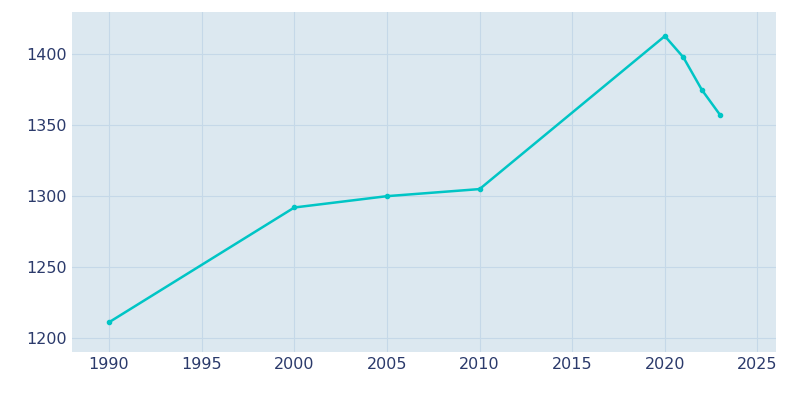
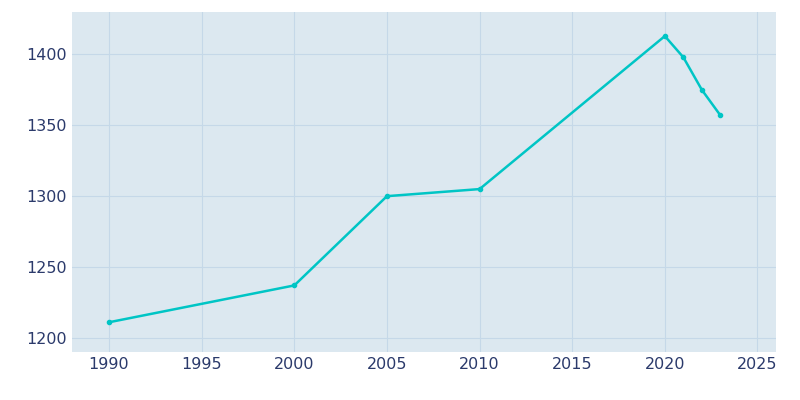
2000: 1292 -> 1237
